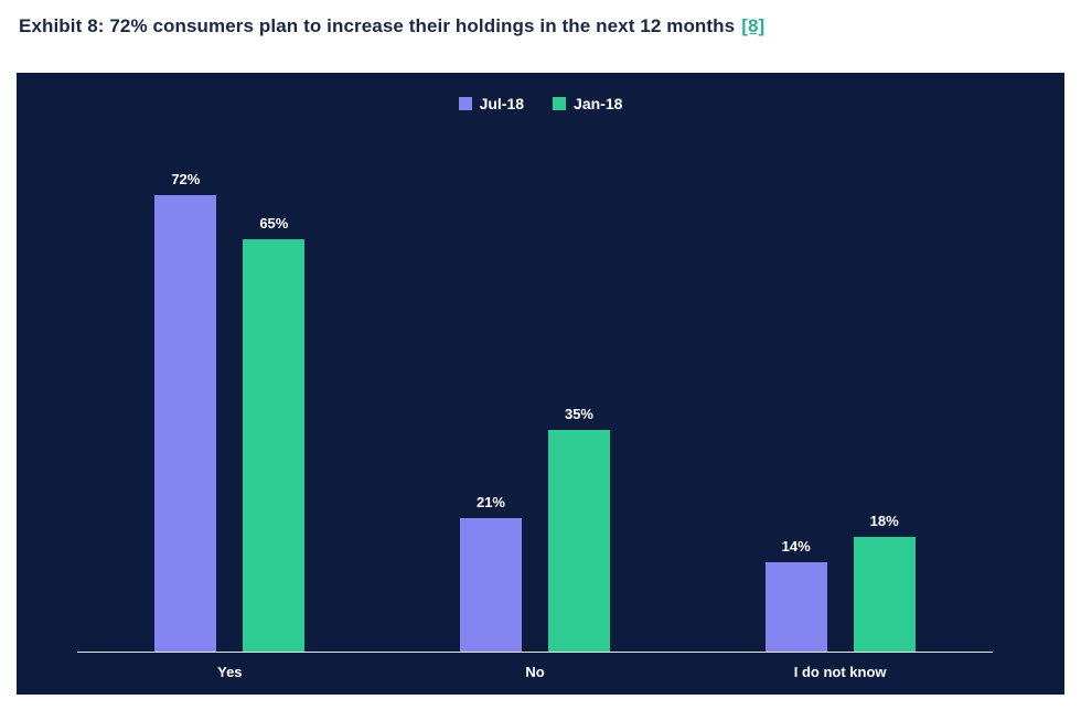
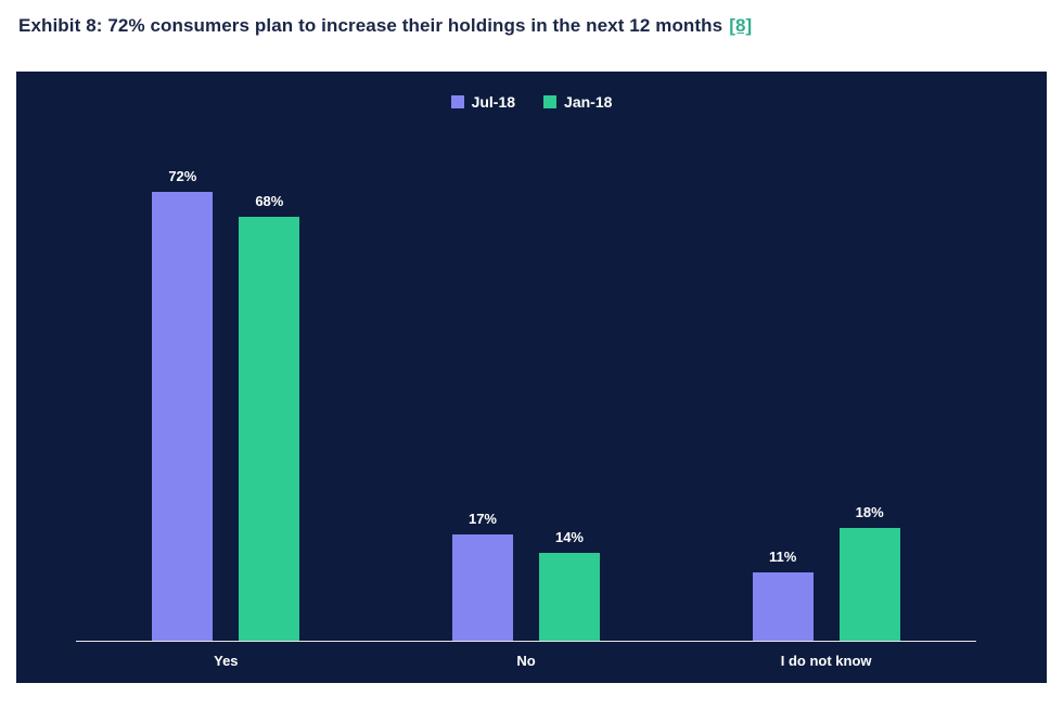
Jan-18/Yes: 65% -> 68%
Jul-18/No: 21% -> 17%
Jan-18/No: 35% -> 14%
Jul-18/I do not know: 14% -> 11%
